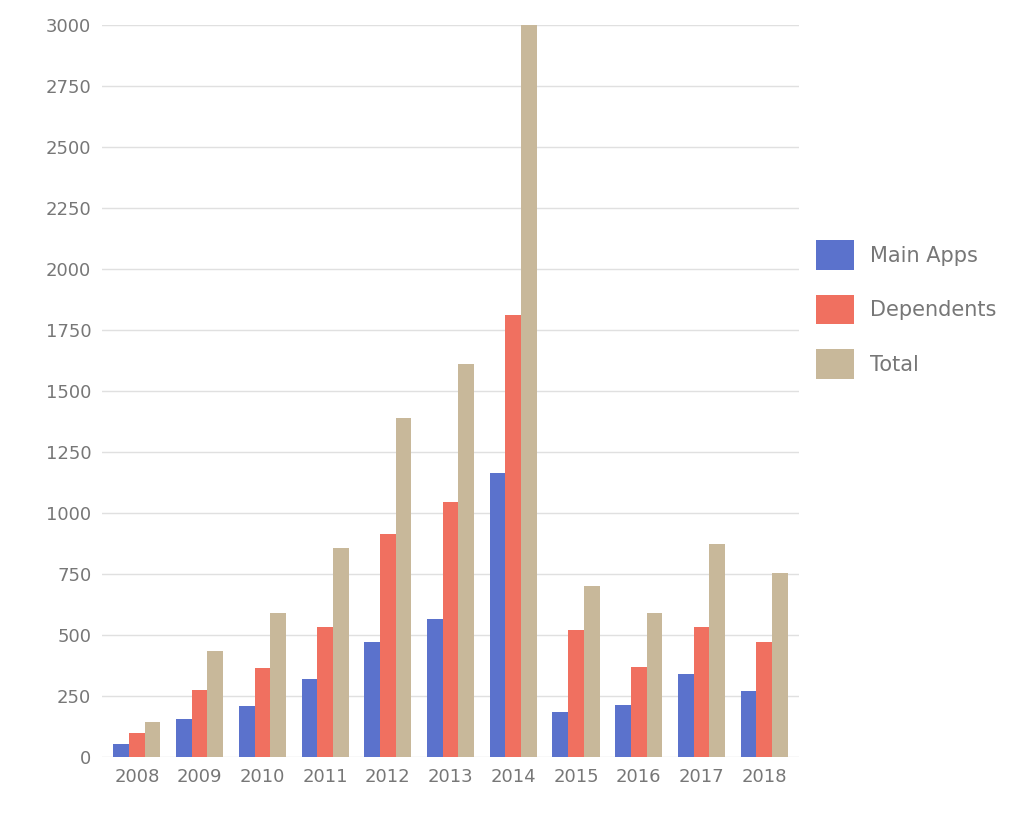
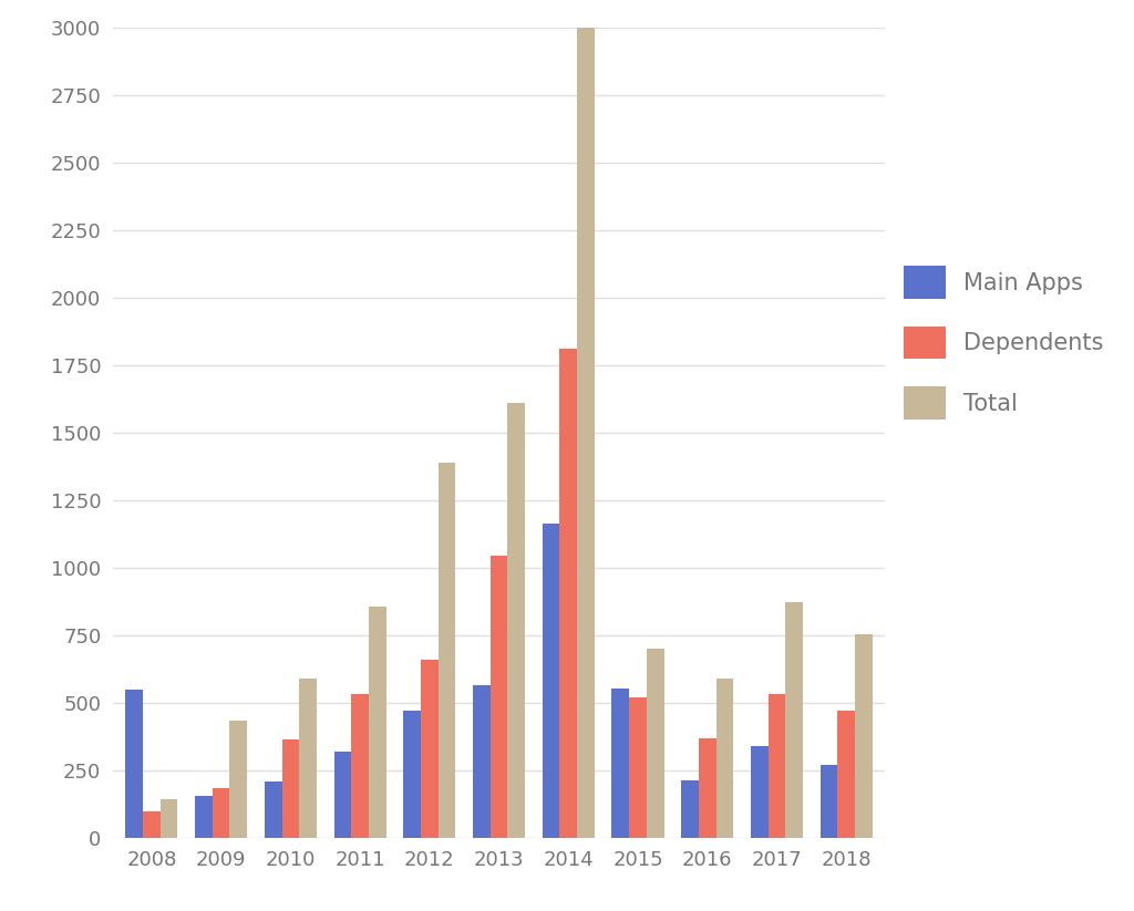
Main Apps/2008: 55 -> 550
Dependents/2009: 275 -> 185
Dependents/2012: 915 -> 660
Main Apps/2015: 185 -> 555
